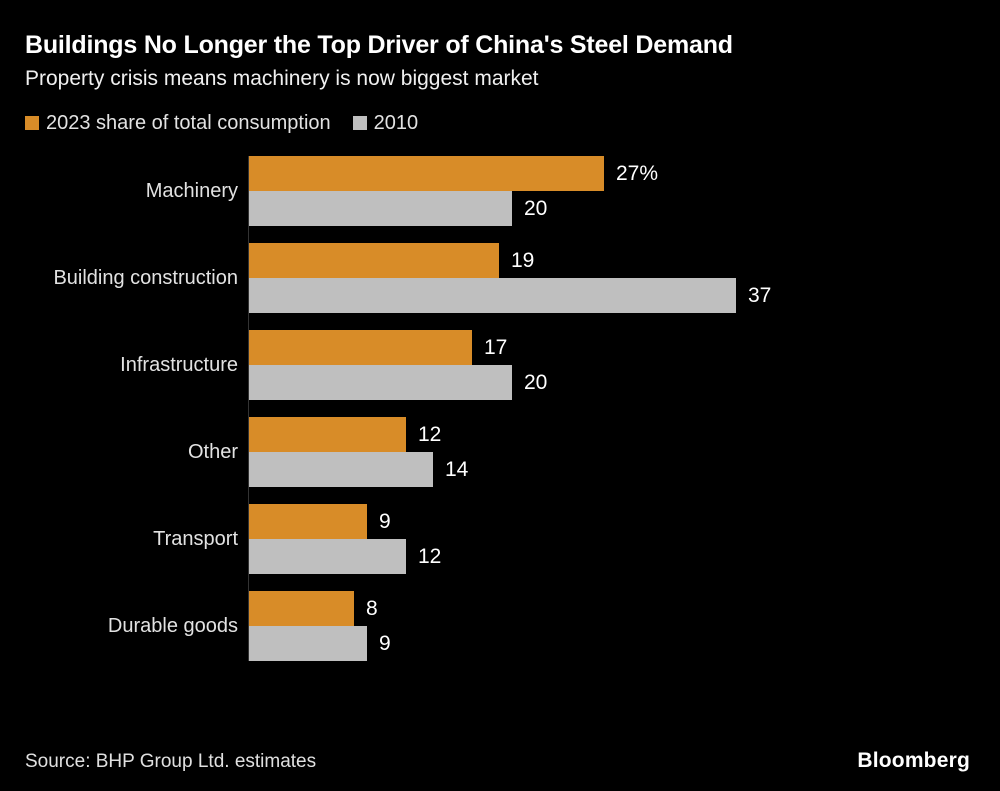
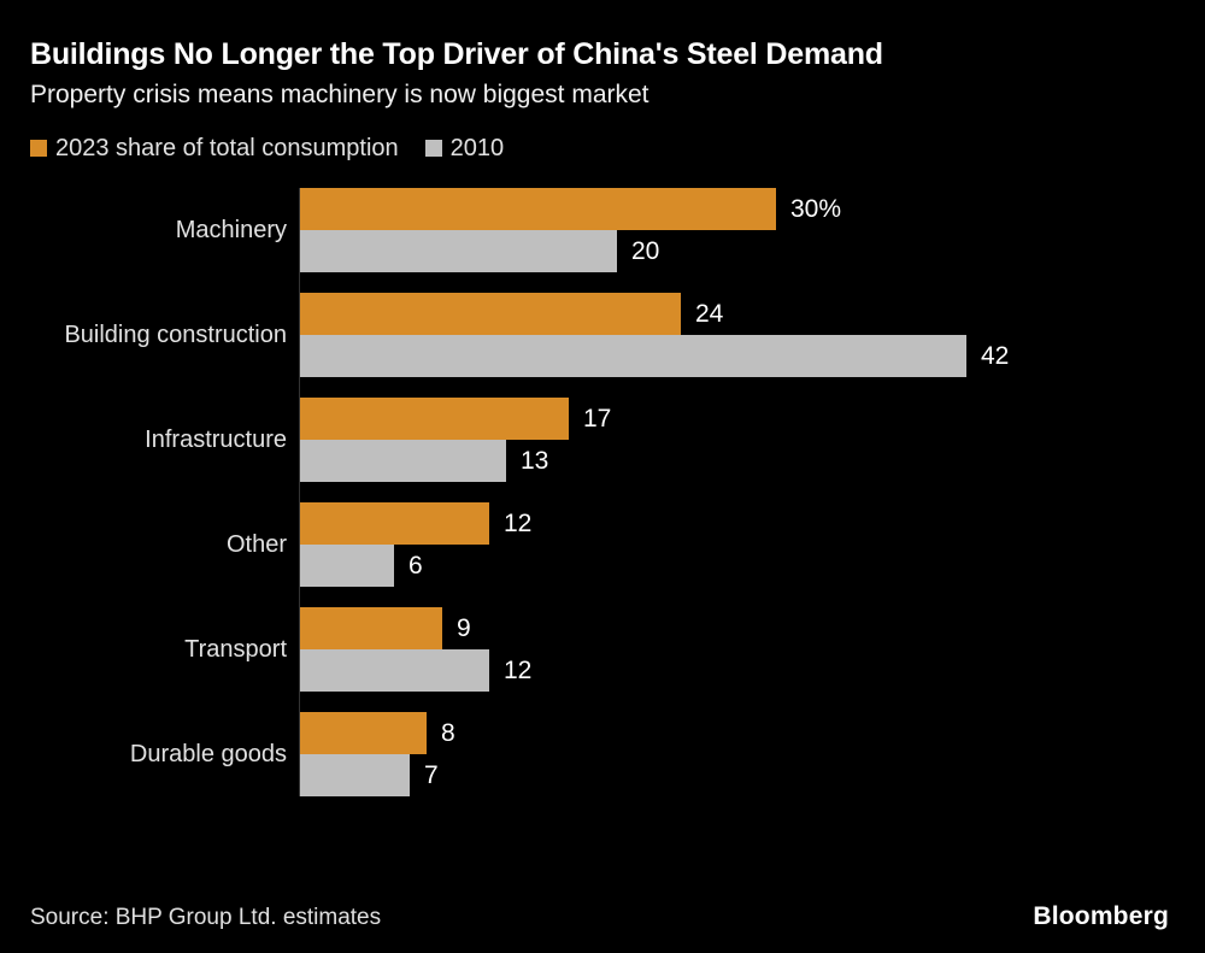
2023 share of total consumption/Machinery: 27% -> 30%
2023 share of total consumption/Building construction: 19 -> 24
2010/Building construction: 37 -> 42
2010/Infrastructure: 20 -> 13
2010/Other: 14 -> 6
2010/Durable goods: 9 -> 7
